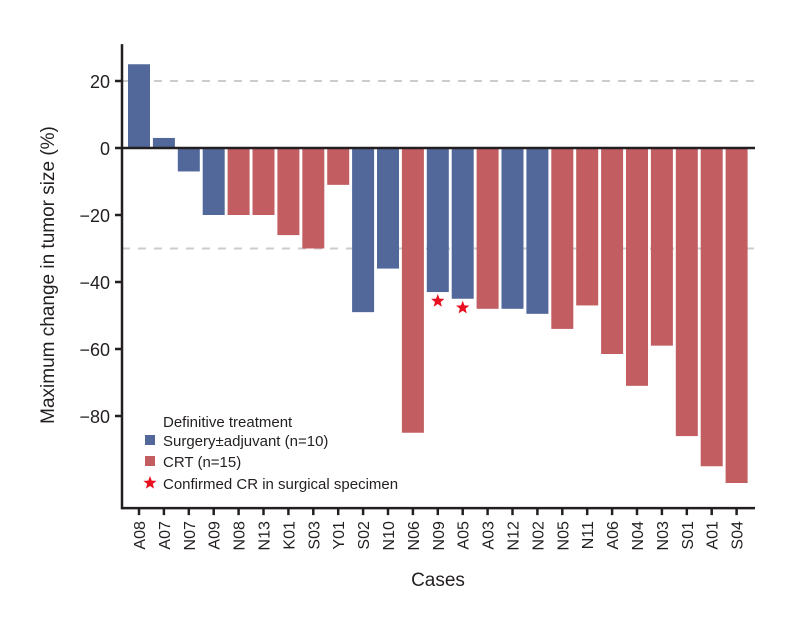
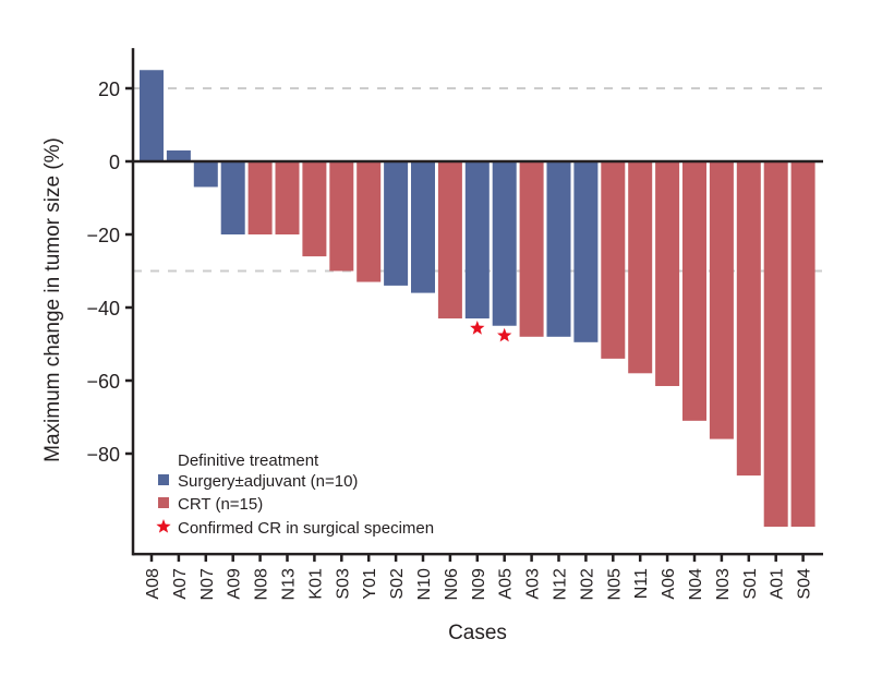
Y01: -11 -> -33
S02: -49 -> -34
N06: -85 -> -43
N11: -47 -> -58
N03: -59 -> -76
A01: -95 -> -100
